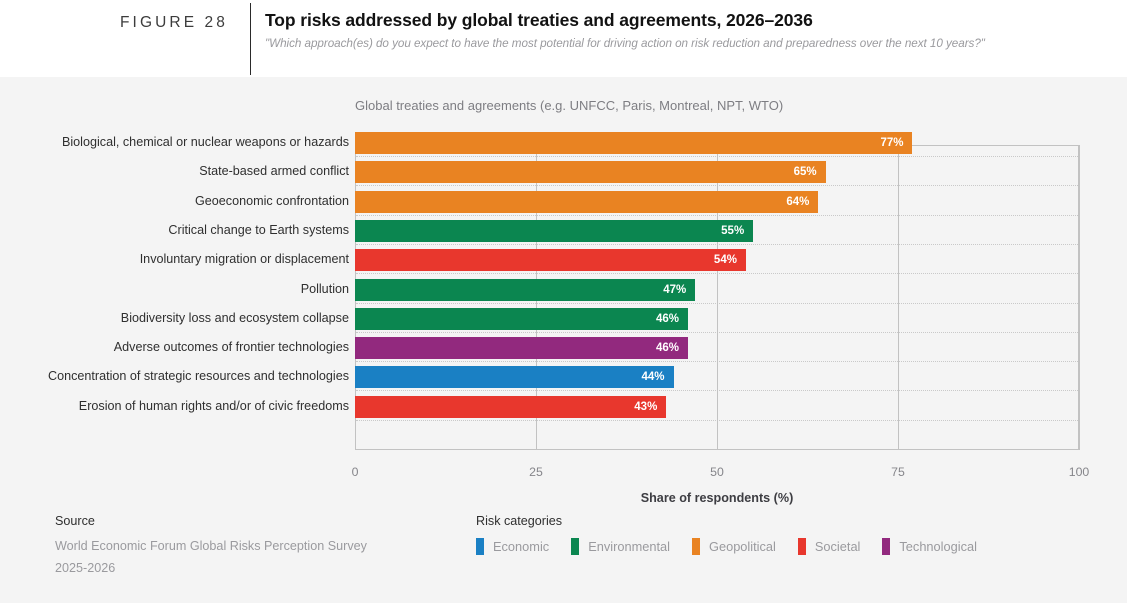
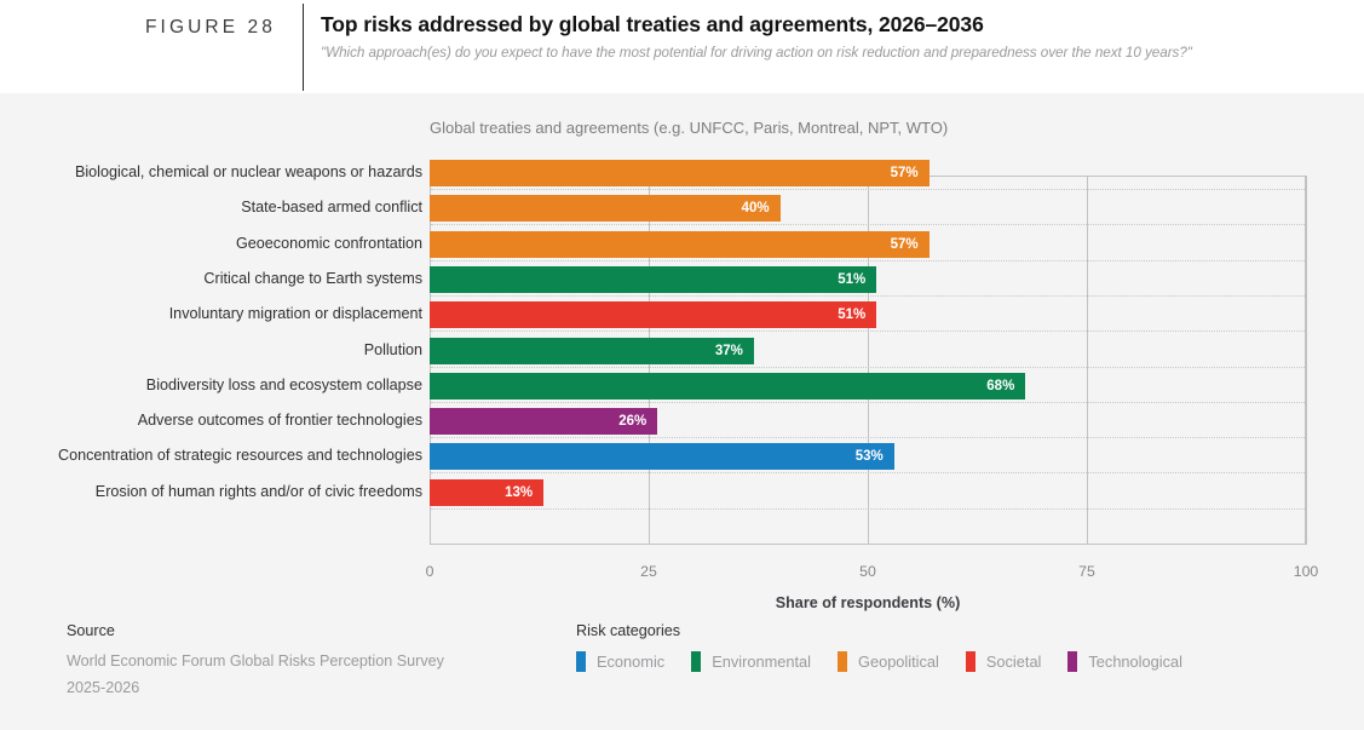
Biological, chemical or nuclear weapons or hazards: 77% -> 57%
State-based armed conflict: 65% -> 40%
Geoeconomic confrontation: 64% -> 57%
Critical change to Earth systems: 55% -> 51%
Involuntary migration or displacement: 54% -> 51%
Pollution: 47% -> 37%
Biodiversity loss and ecosystem collapse: 46% -> 68%
Adverse outcomes of frontier technologies: 46% -> 26%
Concentration of strategic resources and technologies: 44% -> 53%
Erosion of human rights and/or of civic freedoms: 43% -> 13%
